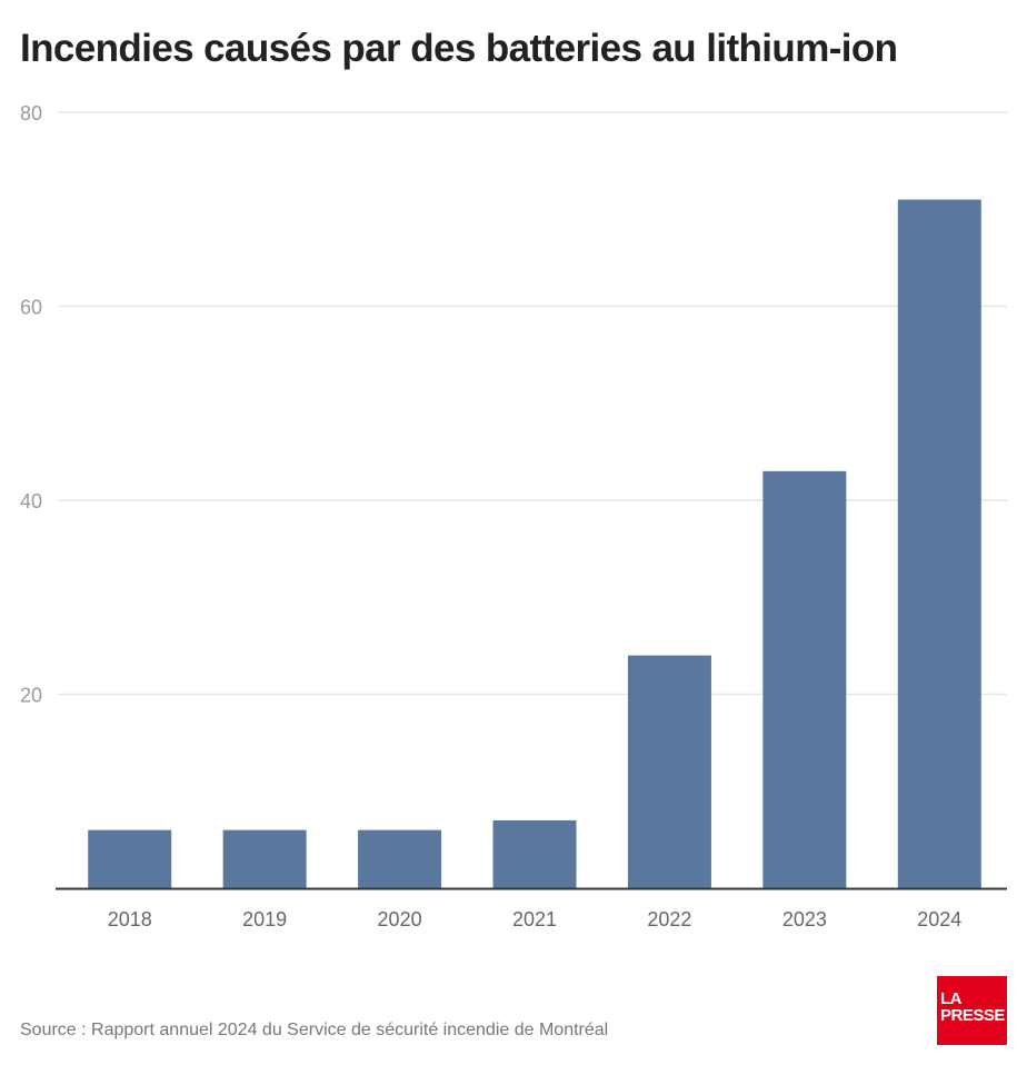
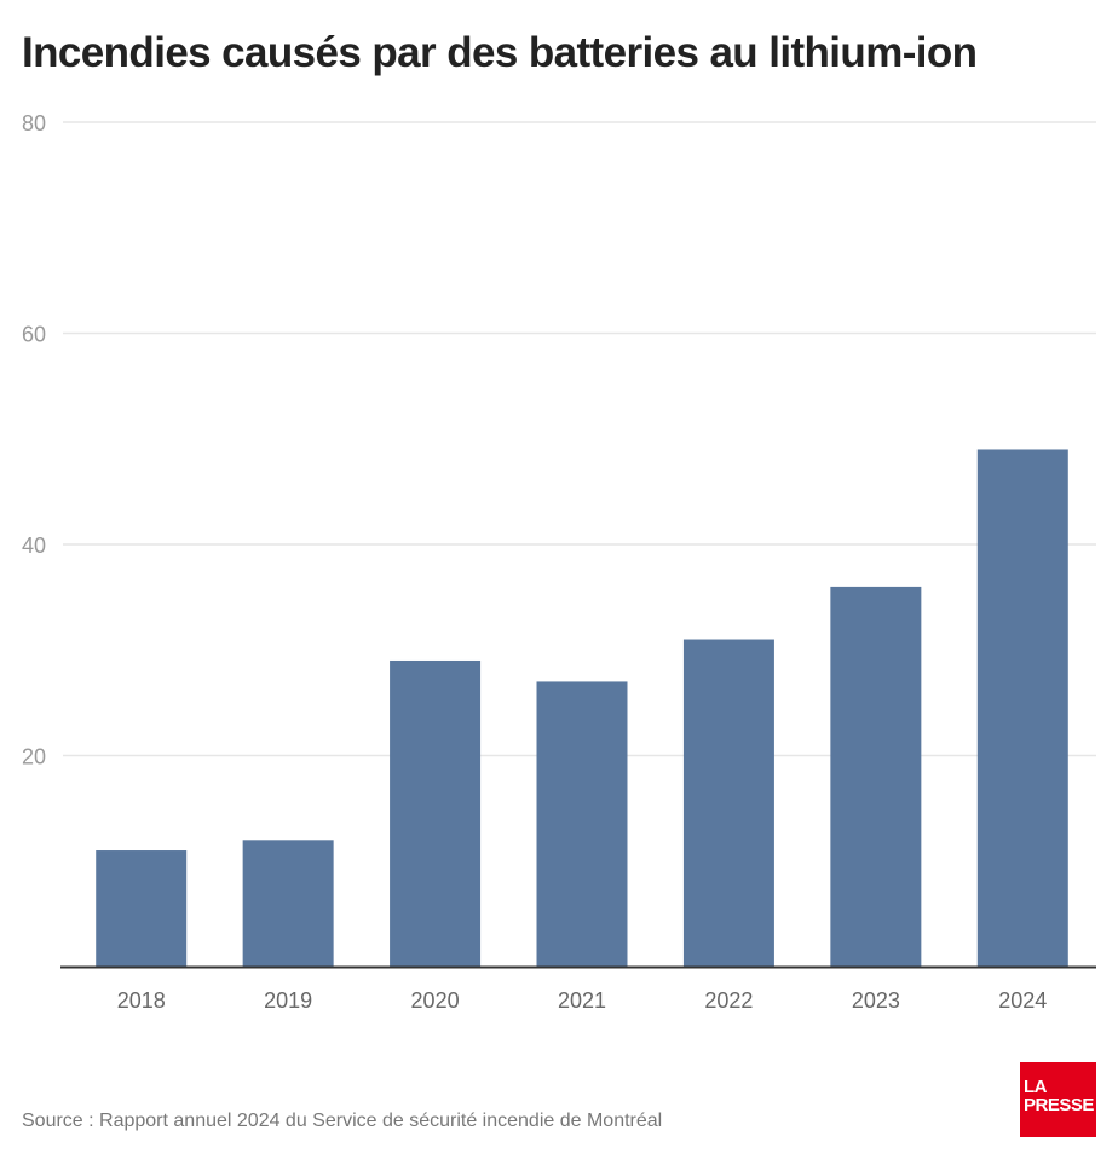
2018: 6 -> 11
2019: 6 -> 12
2020: 6 -> 29
2021: 7 -> 27
2022: 24 -> 31
2023: 43 -> 36
2024: 71 -> 49
